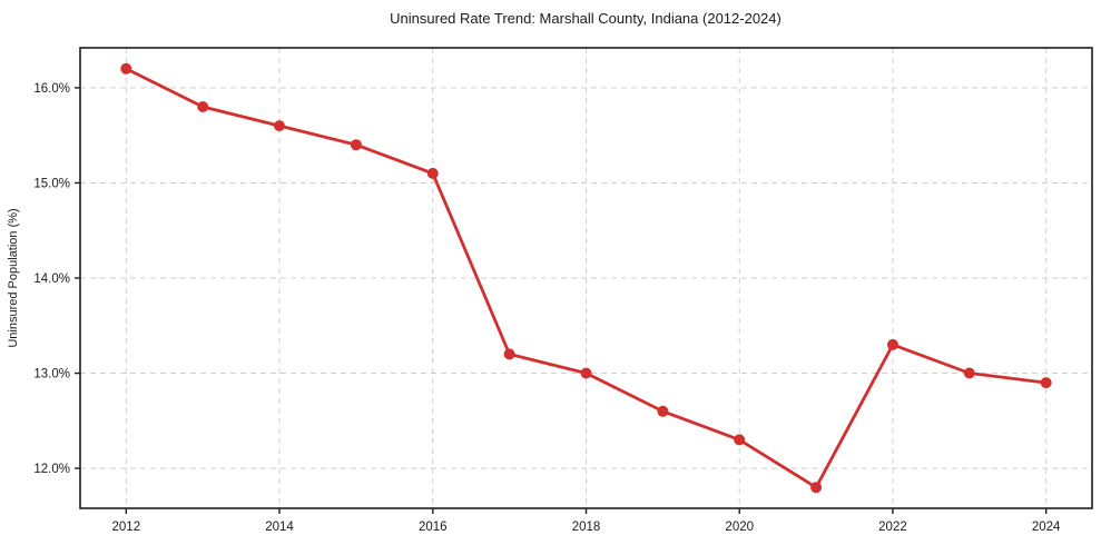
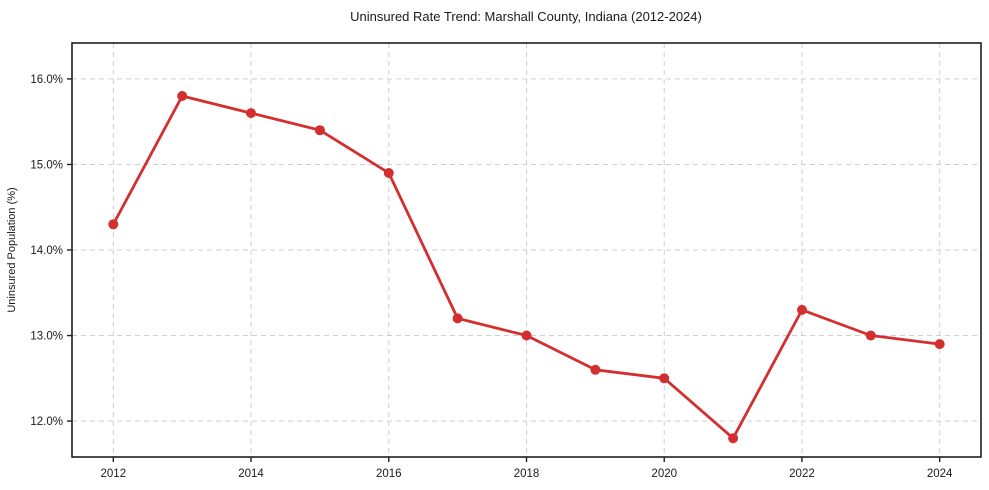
2012: 16.2% -> 14.3%
2016: 15.1% -> 14.9%
2020: 12.3% -> 12.5%
